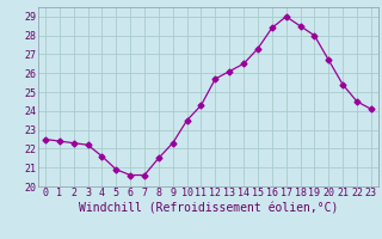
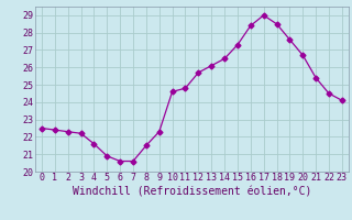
10: 23.5 -> 24.6
11: 24.3 -> 24.8
19: 28.0 -> 27.6
